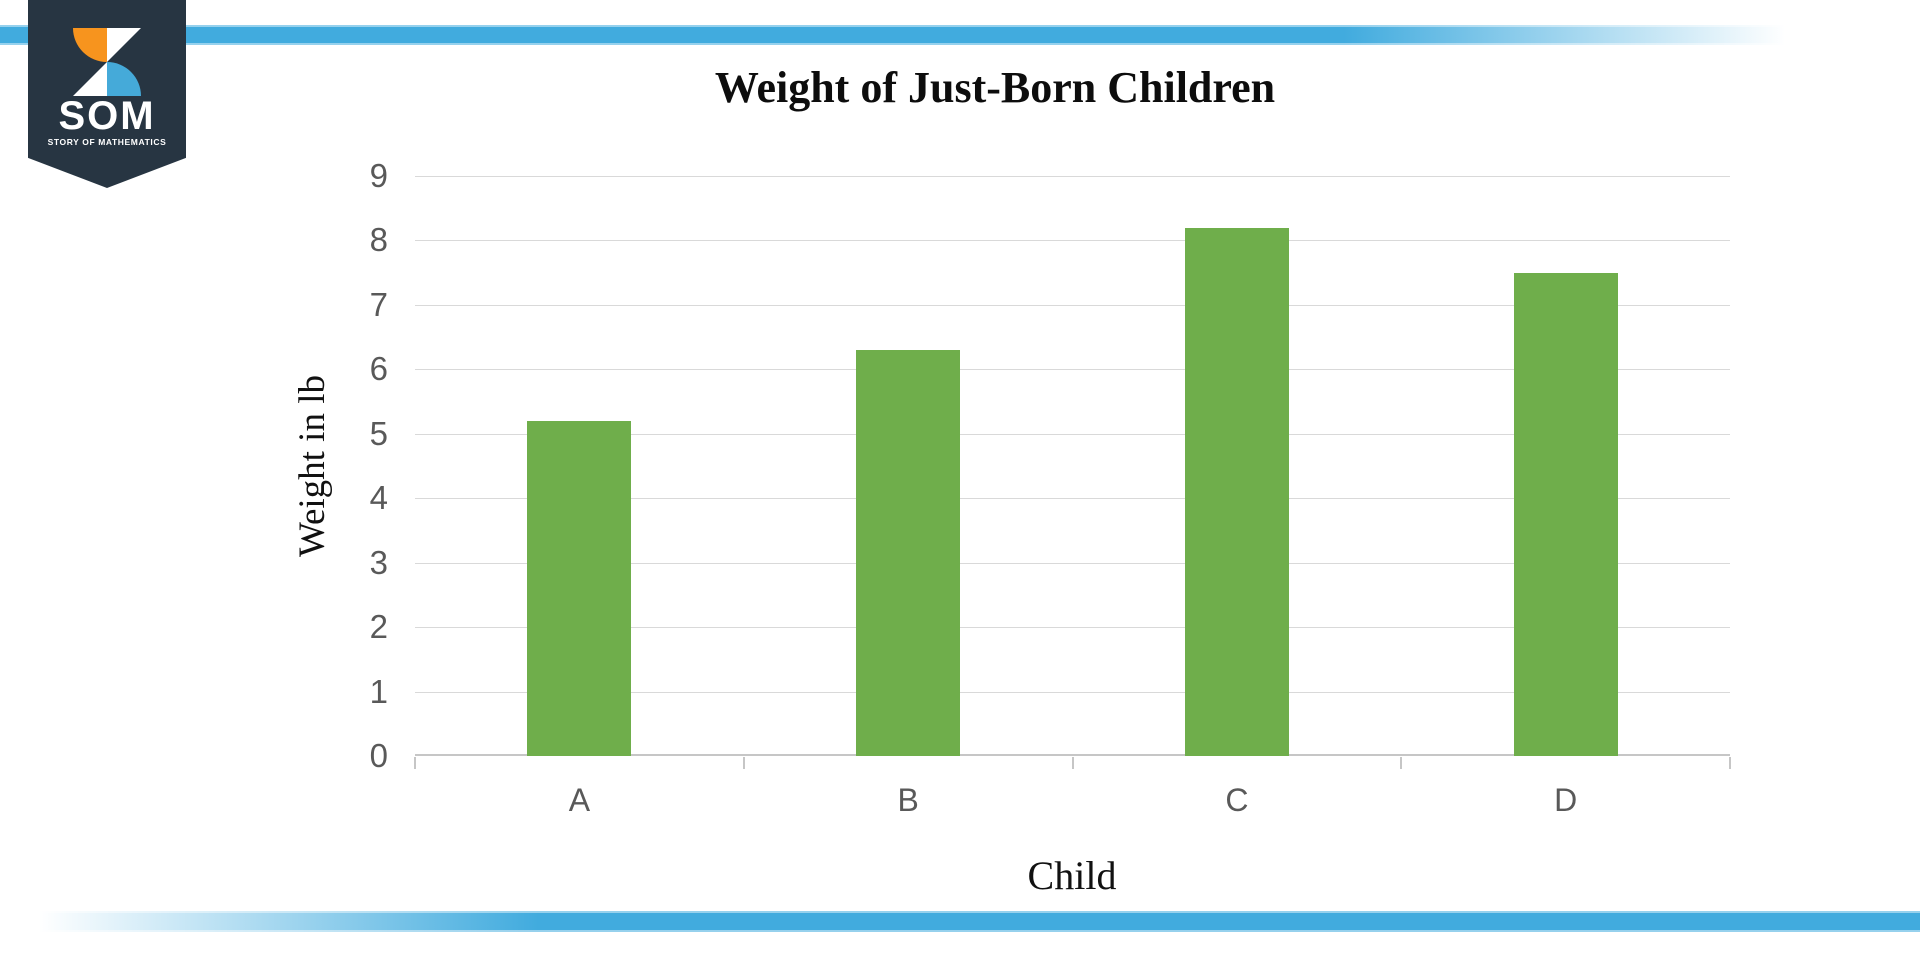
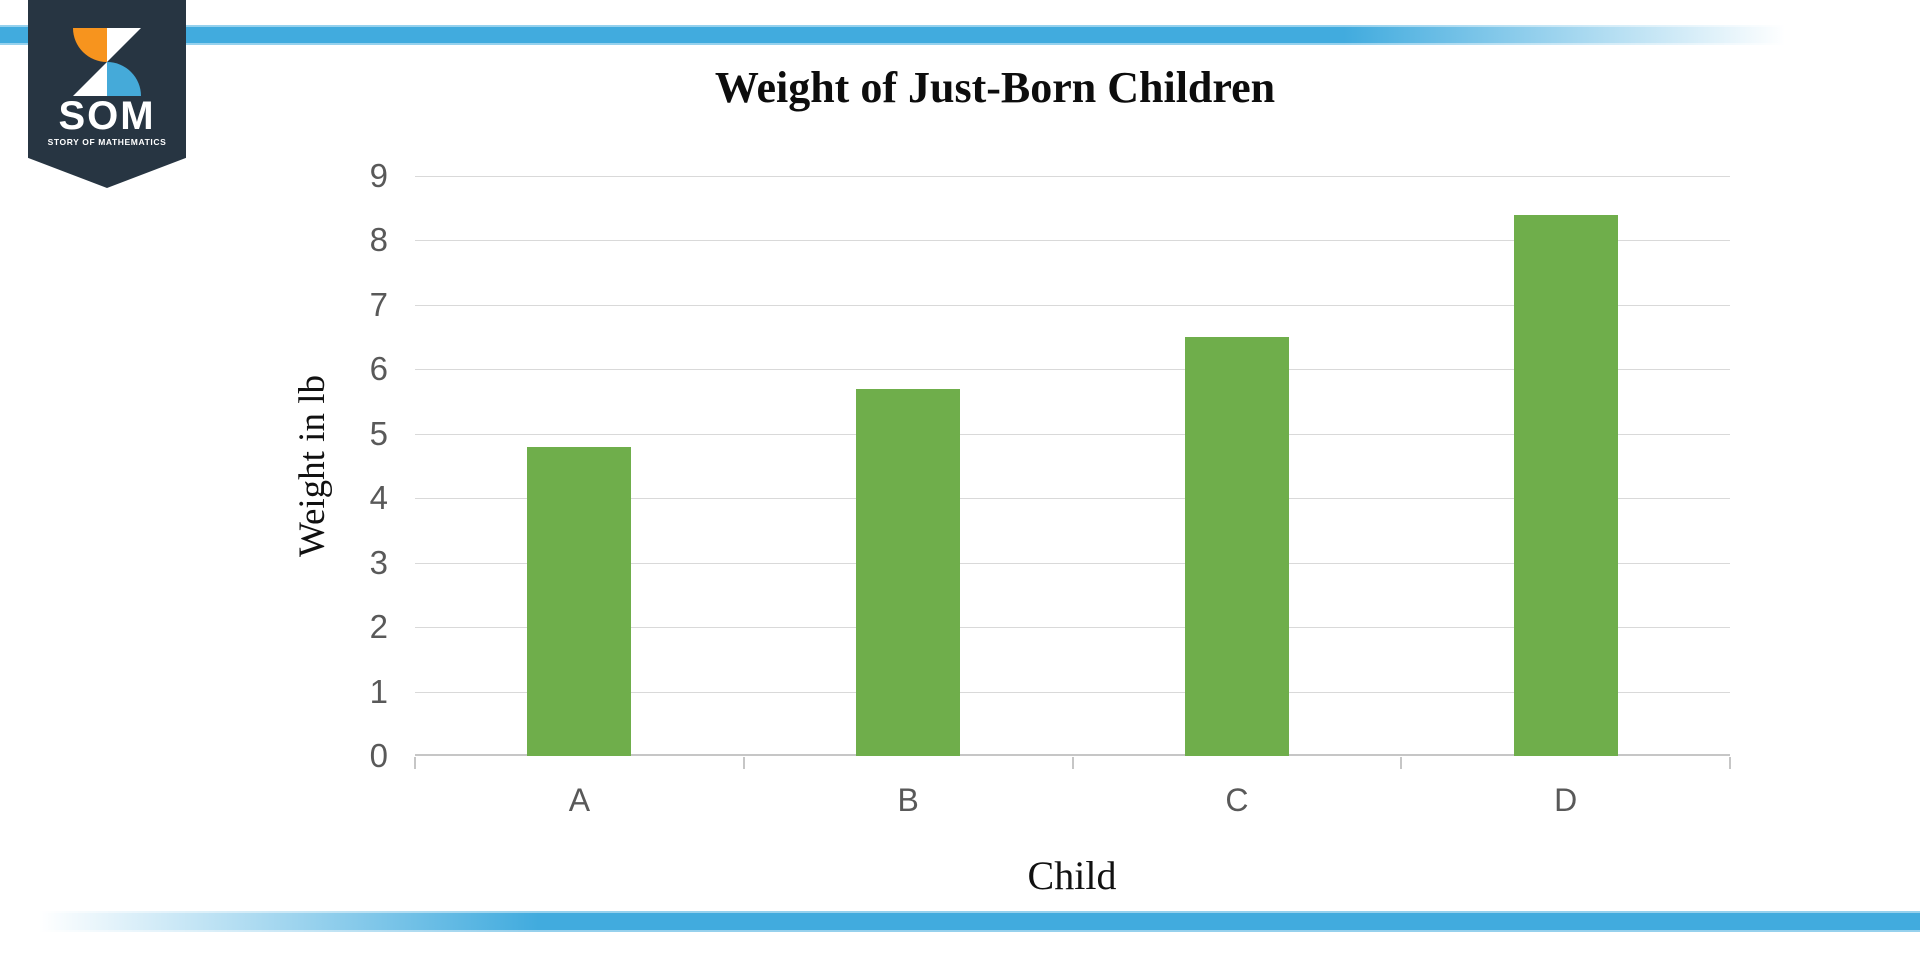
A: 5.2 -> 4.8
B: 6.3 -> 5.7
C: 8.2 -> 6.5
D: 7.5 -> 8.4
